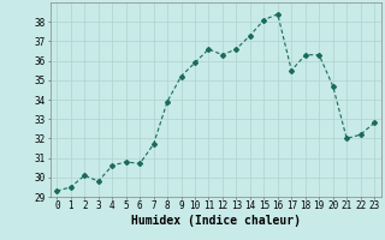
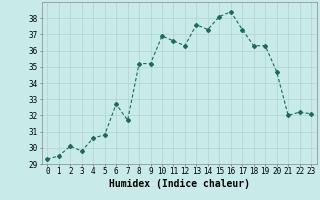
6: 30.7 -> 32.7
8: 33.9 -> 35.2
10: 35.9 -> 36.9
13: 36.6 -> 37.6
17: 35.5 -> 37.3
23: 32.8 -> 32.1
